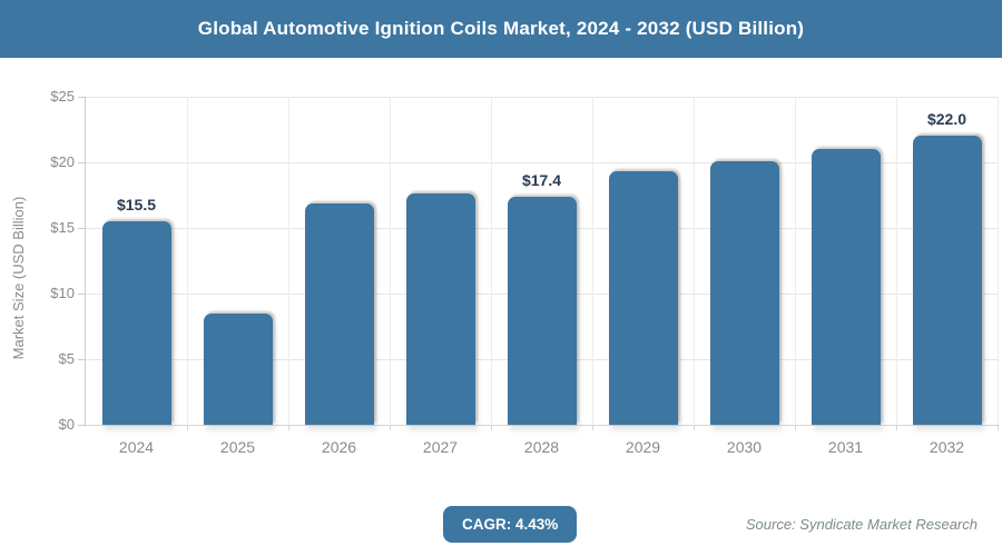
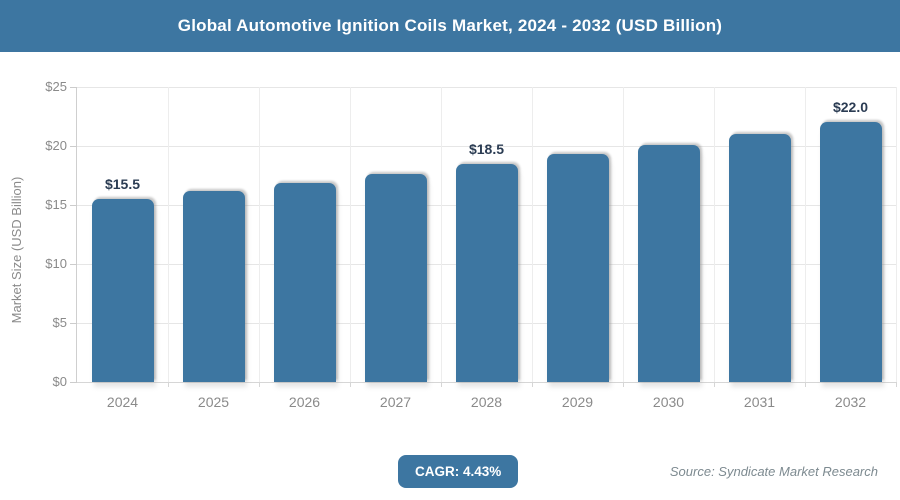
2025: $8.5 -> $16.2
2028: $17.4 -> $18.5
